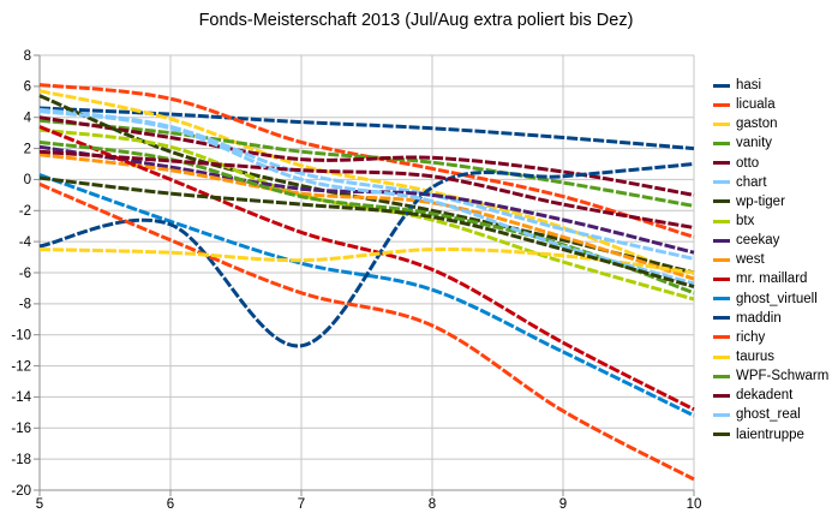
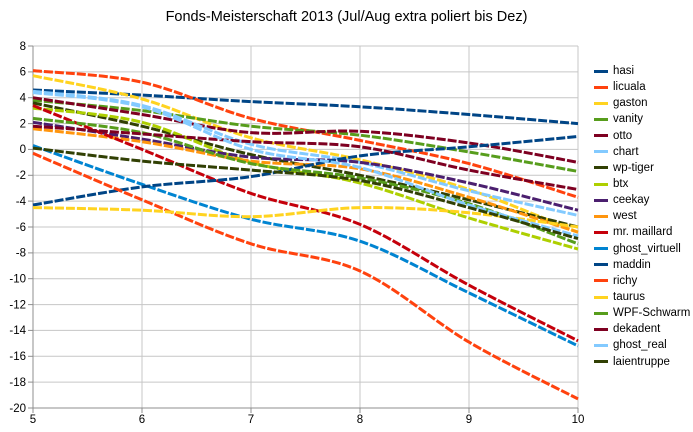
wp-tiger/5: 5.4 -> 3.6
maddin/7: -10.7 -> -2.1
